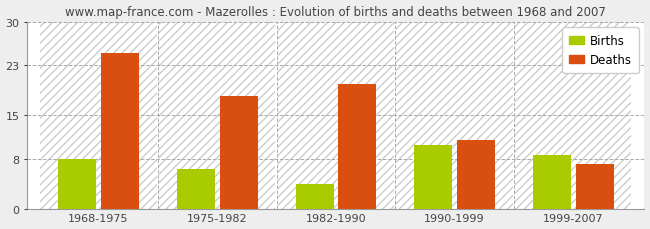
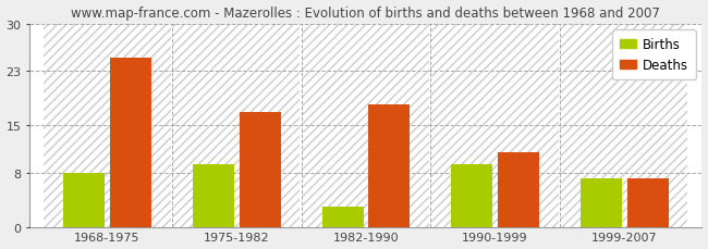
Births/1975-1982: 6.4 -> 9.2
Deaths/1975-1982: 18.0 -> 17.0
Births/1982-1990: 4.0 -> 3.0
Deaths/1982-1990: 20.0 -> 18.0
Births/1990-1999: 10.2 -> 9.2
Births/1999-2007: 8.6 -> 7.2
